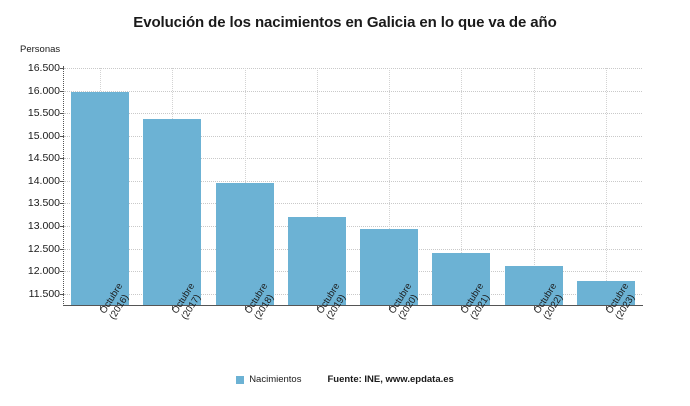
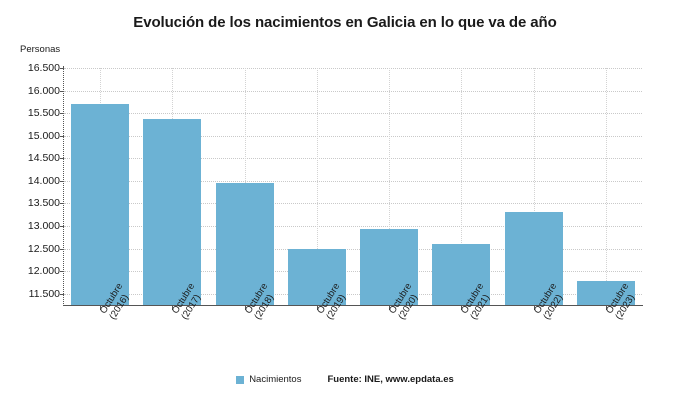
Octubre (2016): 16000 -> 15700
Octubre (2019): 13200 -> 12500
Octubre (2021): 12400 -> 12600
Octubre (2022): 12100 -> 13300
